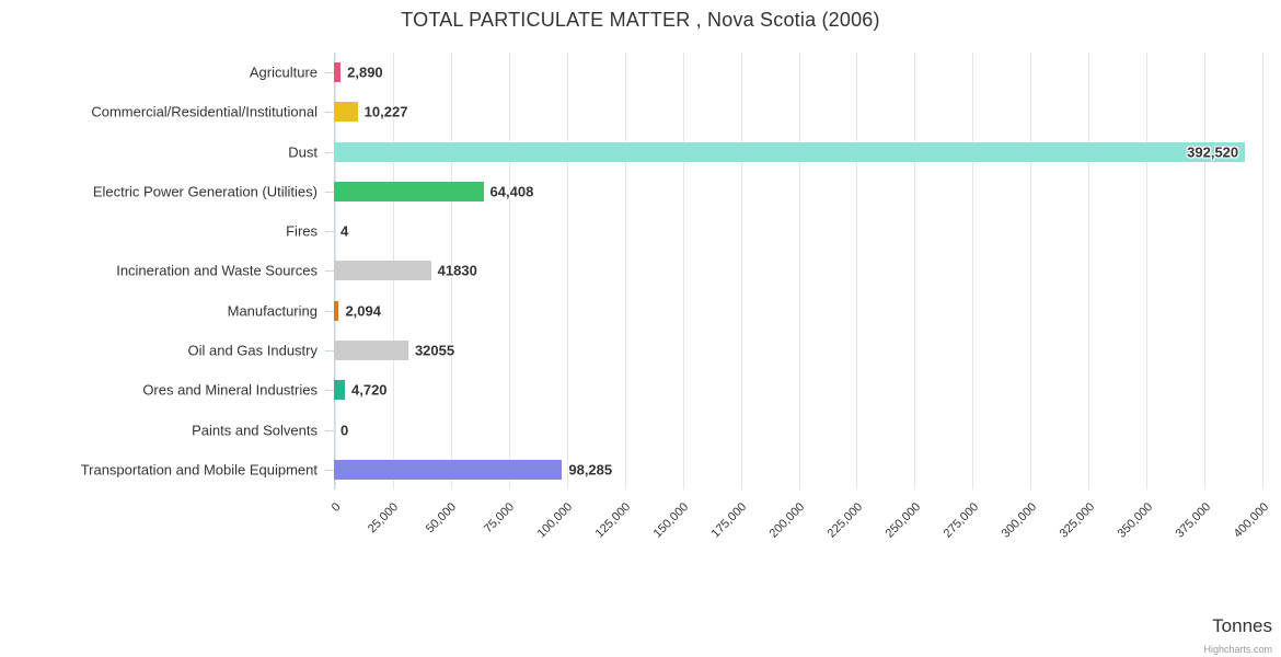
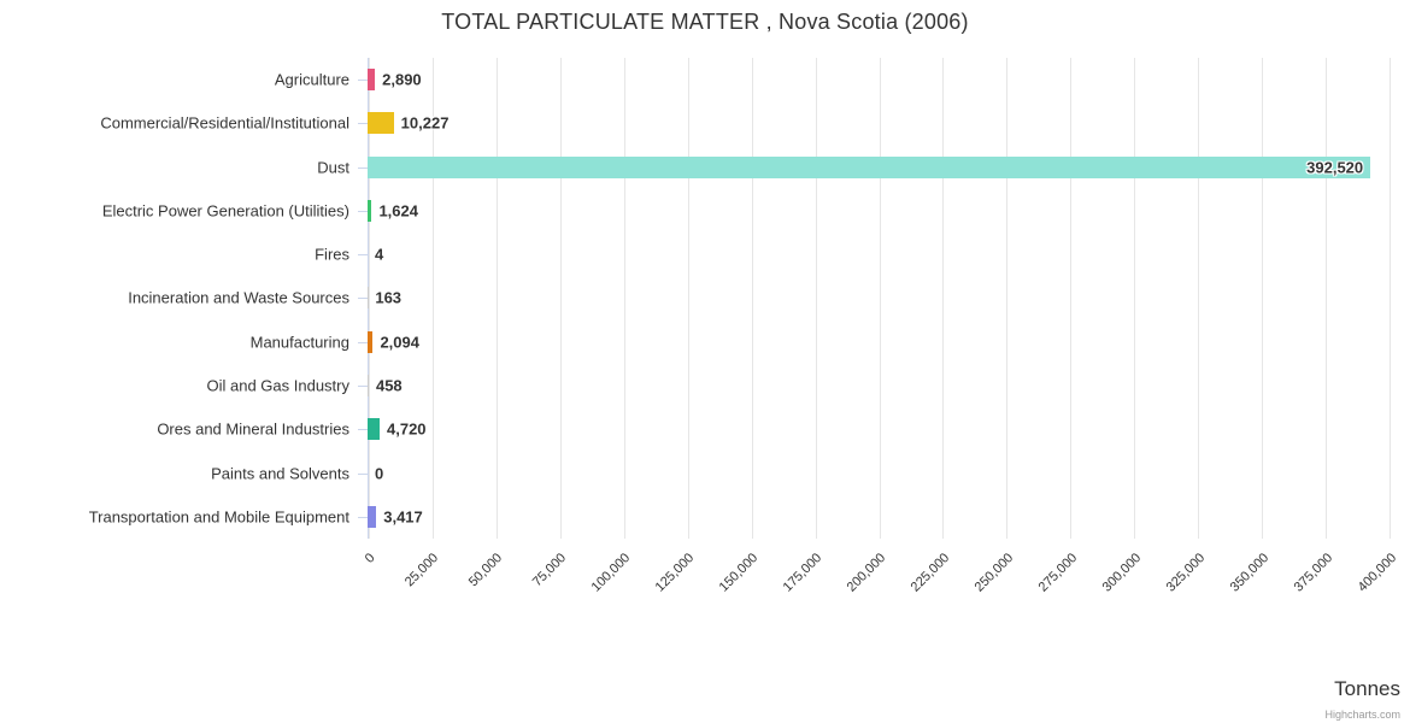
Electric Power Generation (Utilities): 64,408 -> 1,624
Incineration and Waste Sources: 41830 -> 163
Oil and Gas Industry: 32055 -> 458
Transportation and Mobile Equipment: 98,285 -> 3,417
